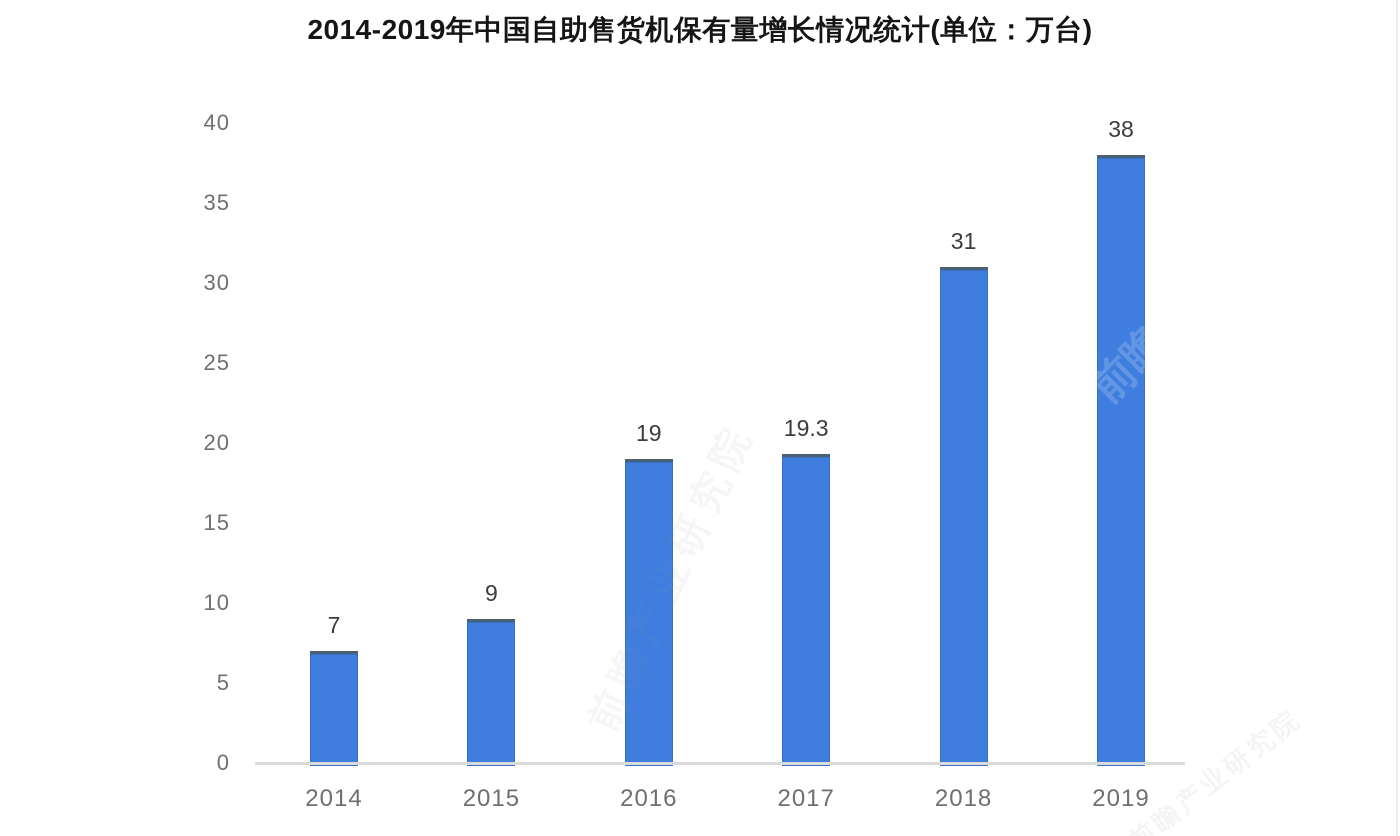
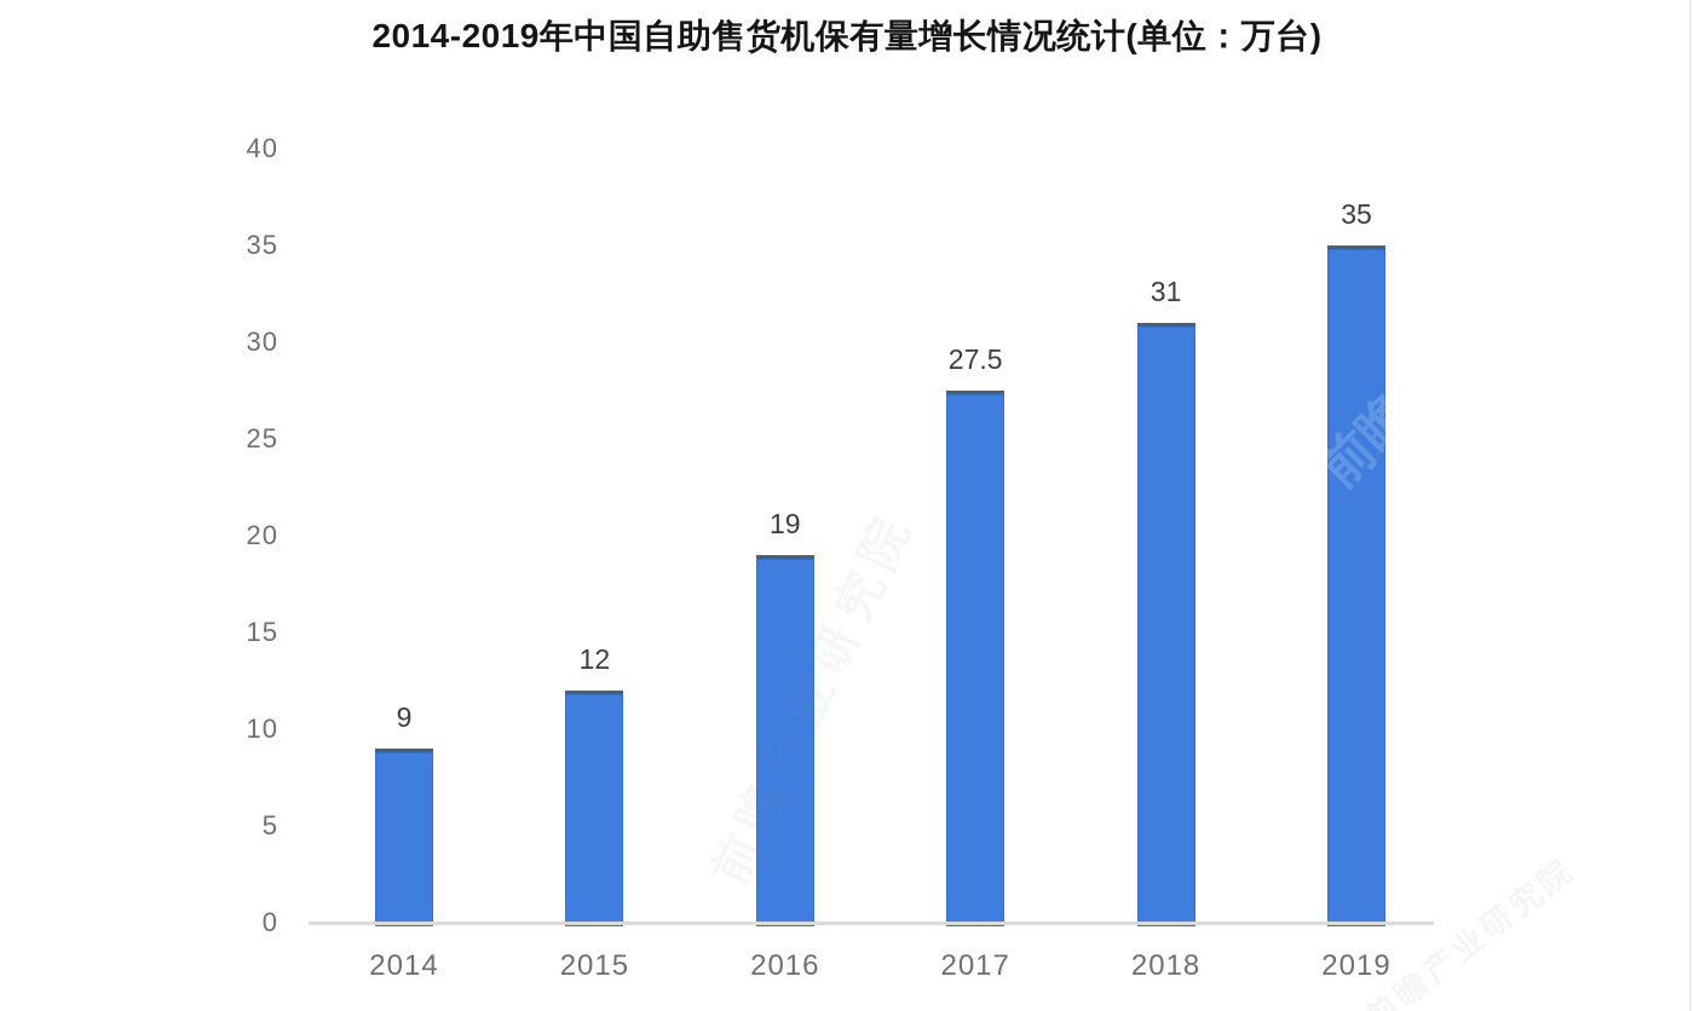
2014: 7 -> 9
2015: 9 -> 12
2017: 19.3 -> 27.5
2019: 38 -> 35
